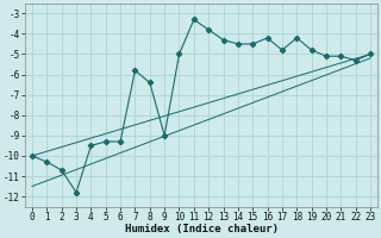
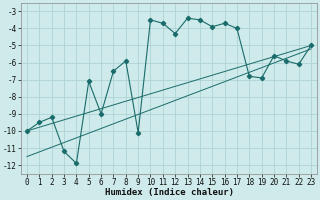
1: -10.3 -> -9.5
2: -10.7 -> -9.2
3: -11.8 -> -11.2
4: -9.5 -> -11.9
5: -9.3 -> -7.1
6: -9.3 -> -9.0
7: -5.8 -> -6.5
8: -6.4 -> -5.9
9: -9.0 -> -10.1
10: -5.0 -> -3.5
11: -3.3 -> -3.7
12: -3.8 -> -4.3
13: -4.3 -> -3.4
14: -4.5 -> -3.5
15: -4.5 -> -3.9
16: -4.2 -> -3.7
17: -4.8 -> -4.0
18: -4.2 -> -6.8
19: -4.8 -> -6.9
20: -5.1 -> -5.6
21: -5.1 -> -5.9
22: -5.3 -> -6.1
